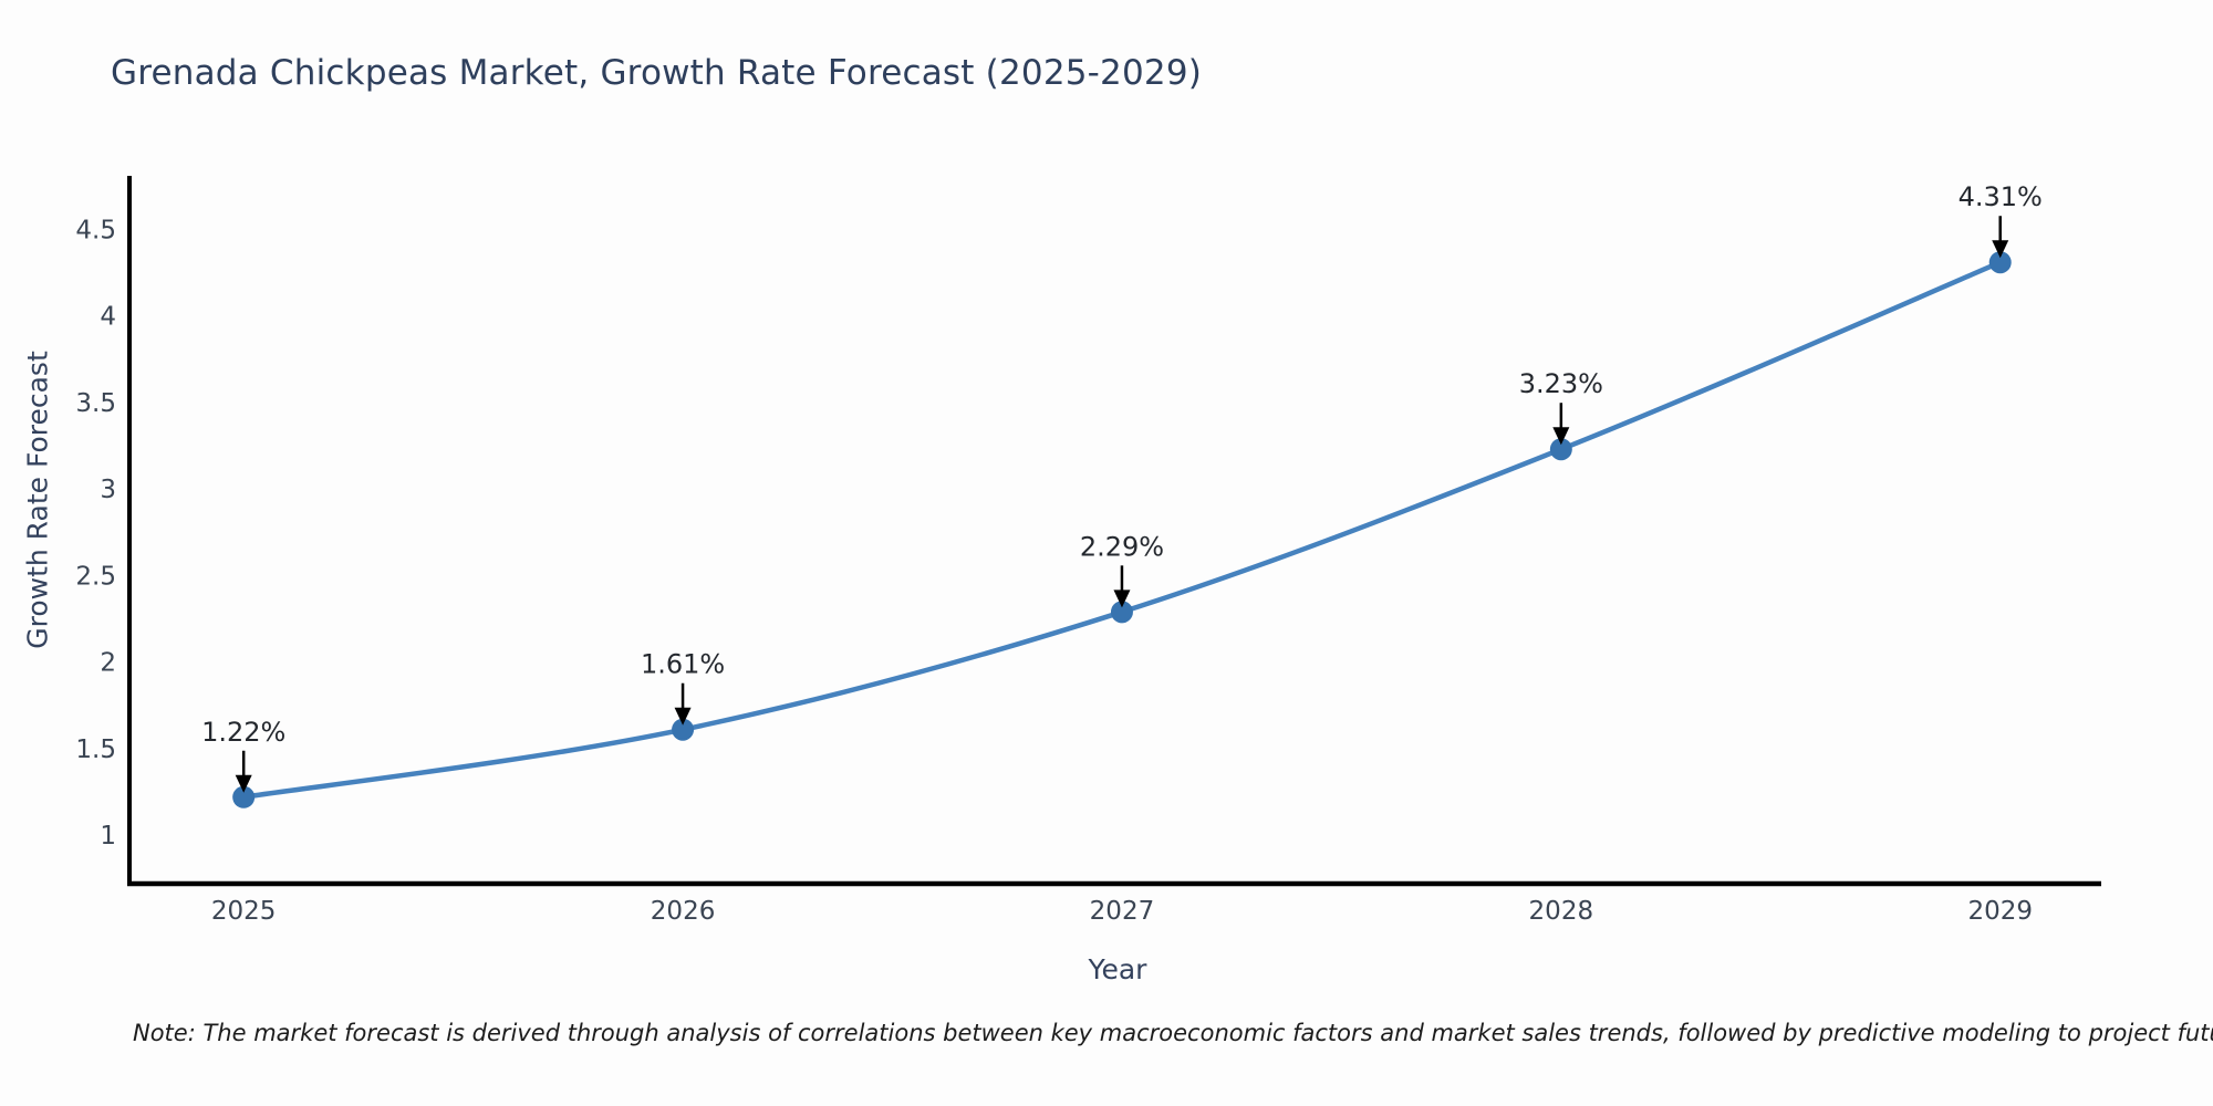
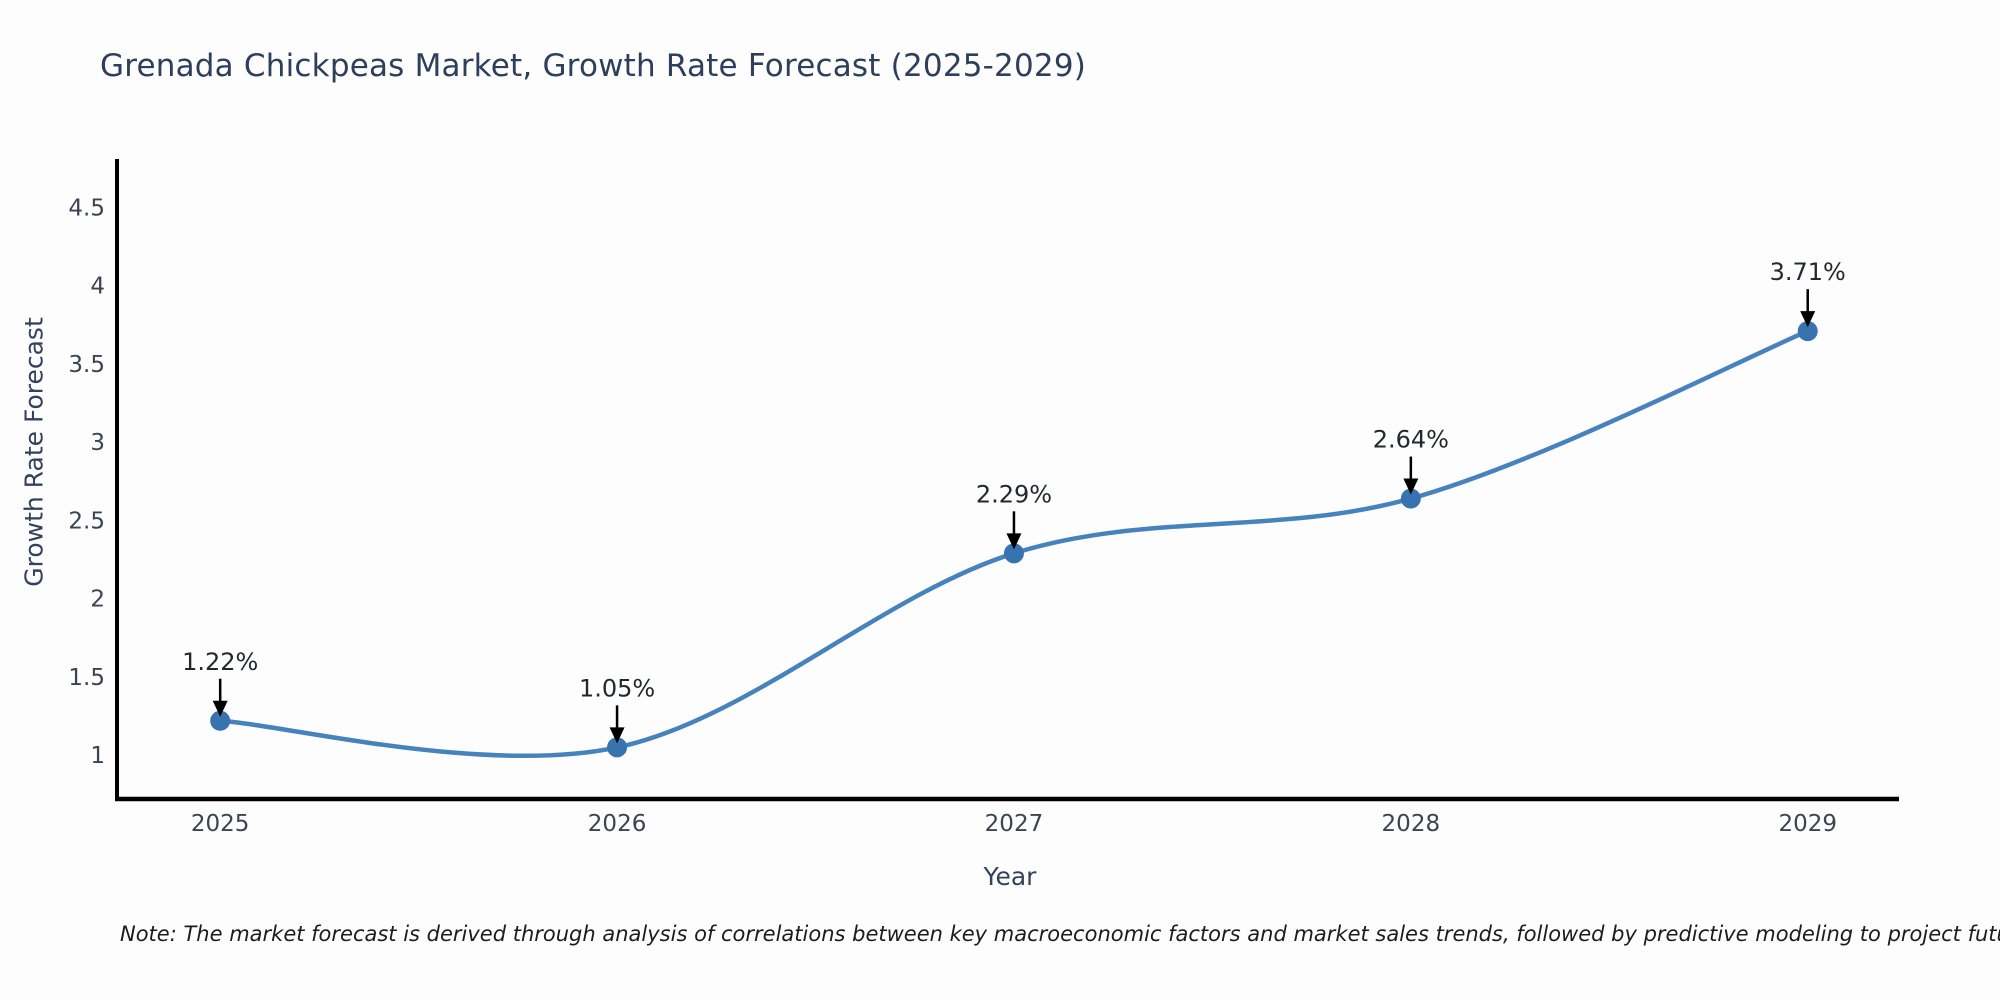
2026: 1.61% -> 1.05%
2028: 3.23% -> 2.64%
2029: 4.31% -> 3.71%
